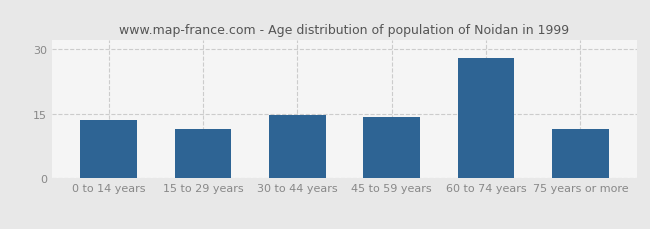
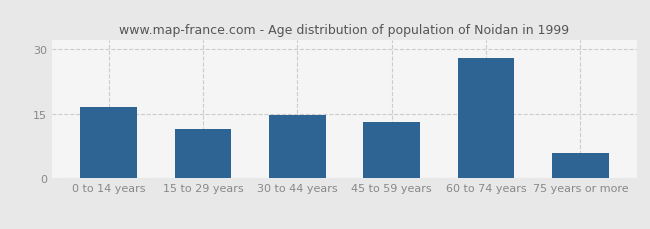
0 to 14 years: 13.5 -> 16.5
45 to 59 years: 14.3 -> 13.0
75 years or more: 11.5 -> 6.0
